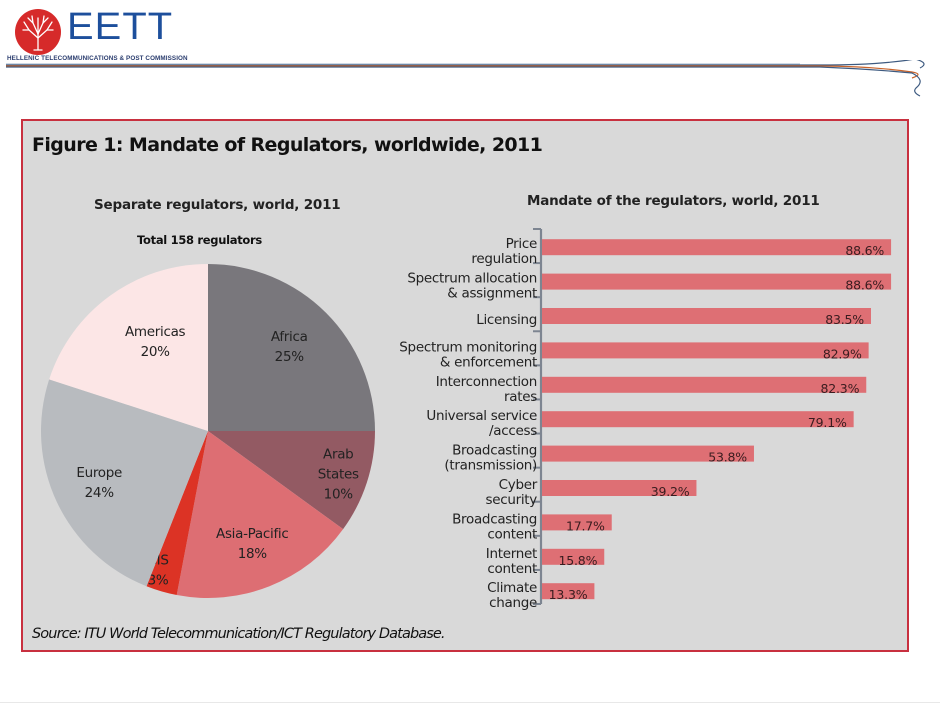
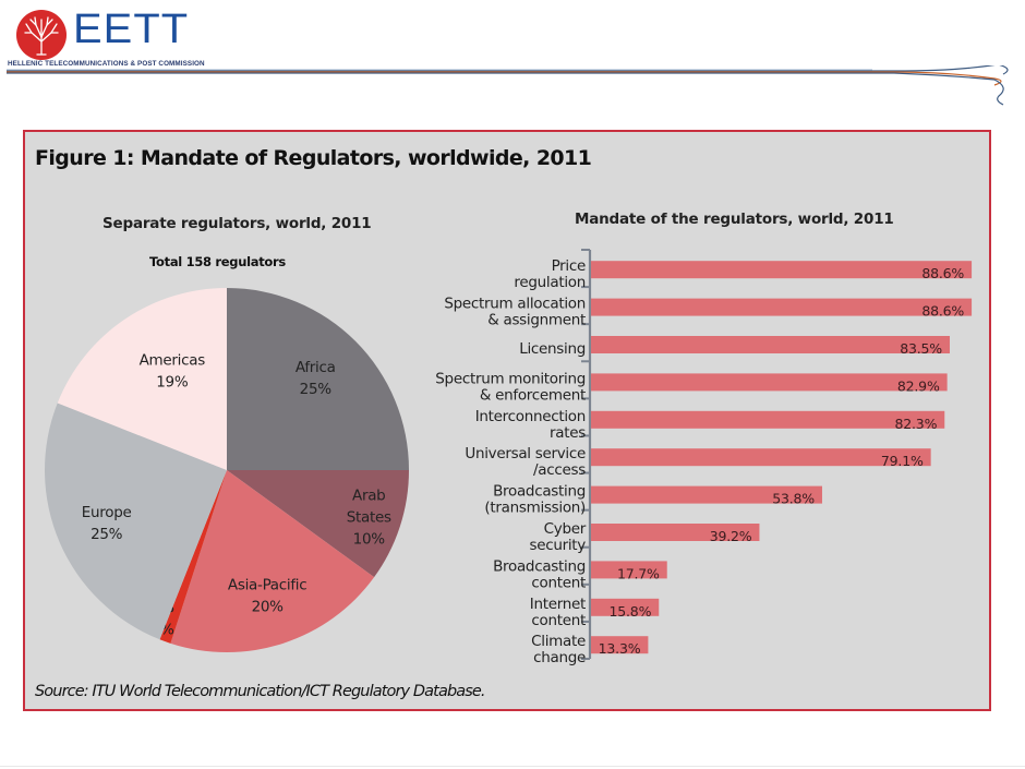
Separate regulators, world, 2011/Asia-Pacific: 18% -> 20%
Separate regulators, world, 2011/CIS: 3% -> 1%
Separate regulators, world, 2011/Europe: 24% -> 25%
Separate regulators, world, 2011/Americas: 20% -> 19%
